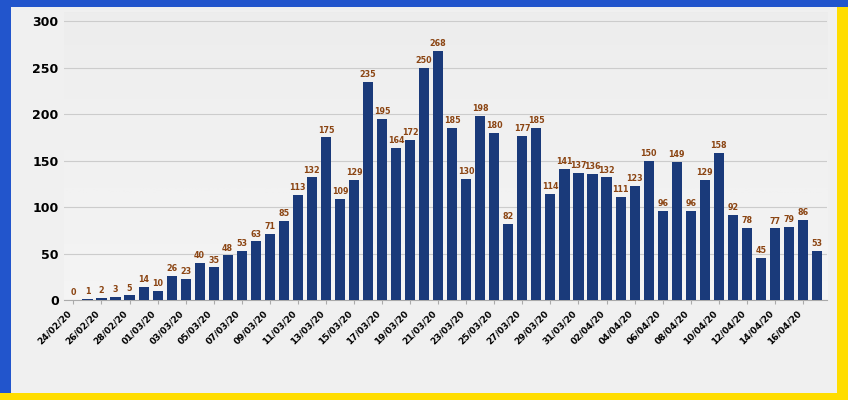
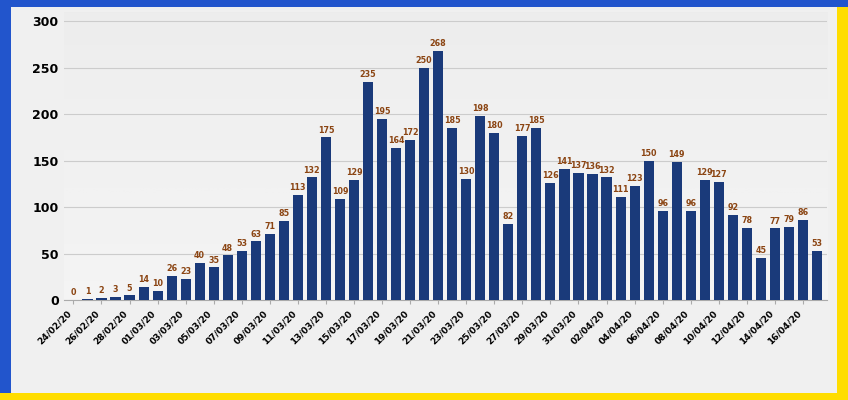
29/03/20: 114 -> 126
10/04/20: 158 -> 127
